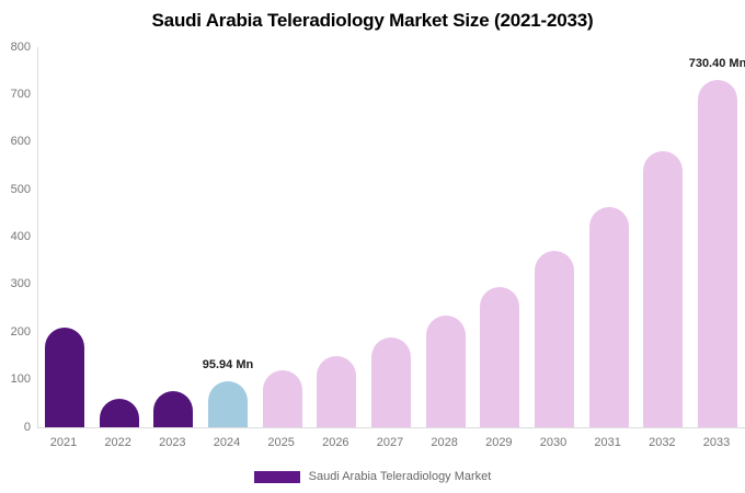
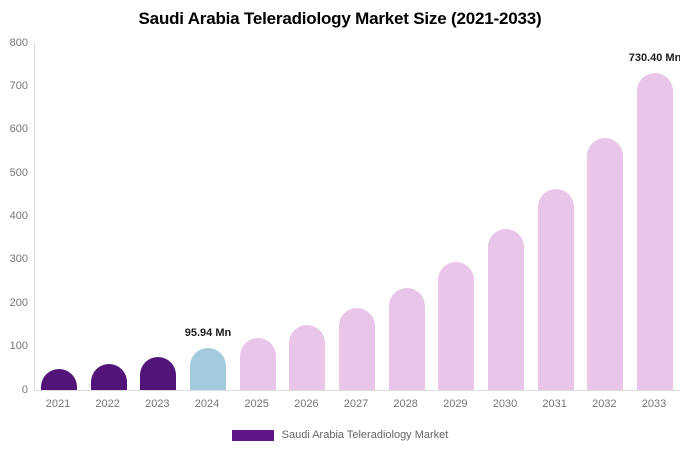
2021: 210 -> 50
